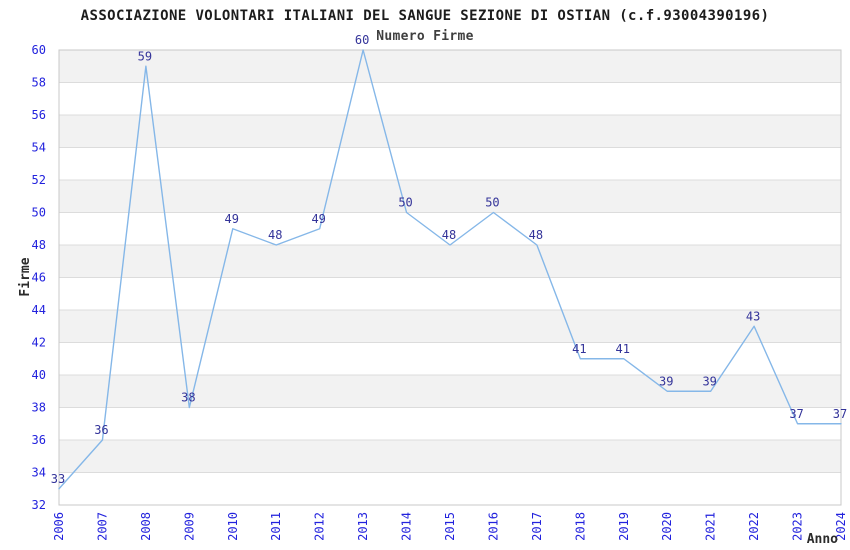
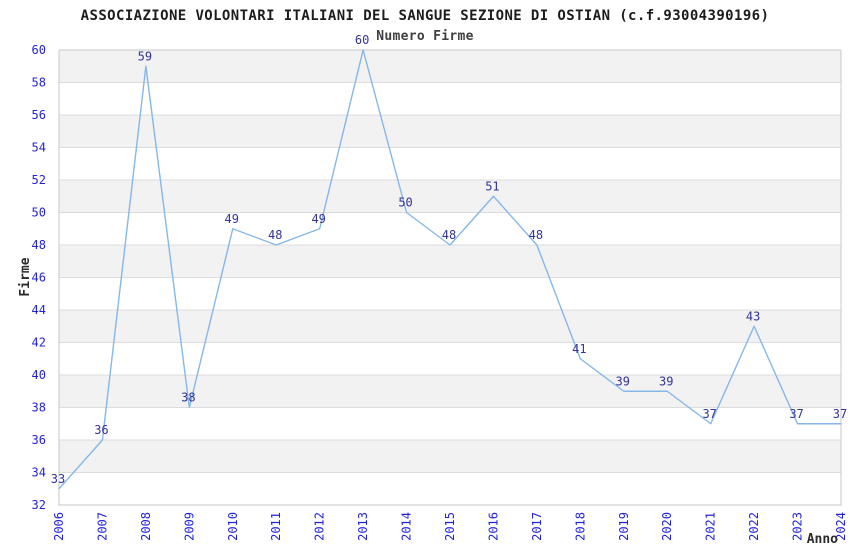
2016: 50 -> 51
2019: 41 -> 39
2021: 39 -> 37
